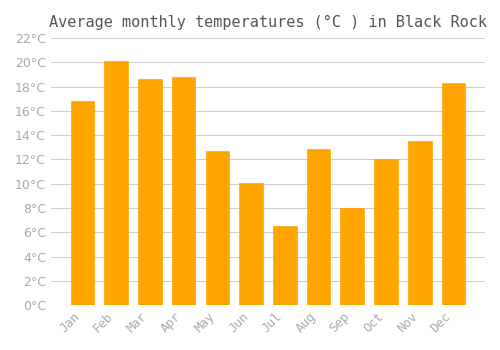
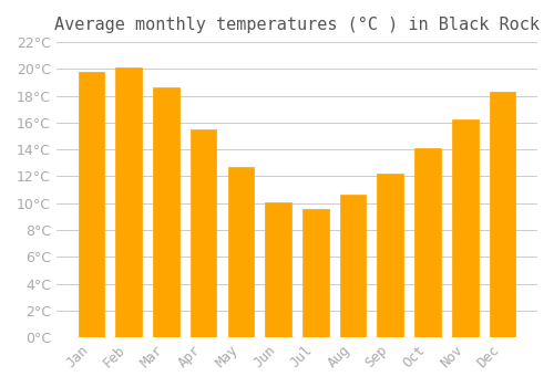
Jan: 16.8°C -> 19.8°C
Apr: 18.8°C -> 15.5°C
Jul: 6.5°C -> 9.6°C
Aug: 12.9°C -> 10.6°C
Sep: 8.0°C -> 12.2°C
Oct: 12.0°C -> 14.1°C
Nov: 13.5°C -> 16.2°C
